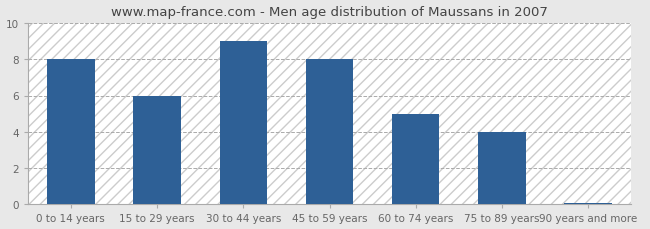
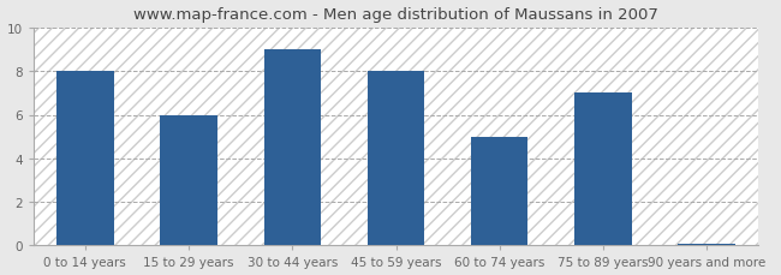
75 to 89 years: 4.0 -> 7.0
